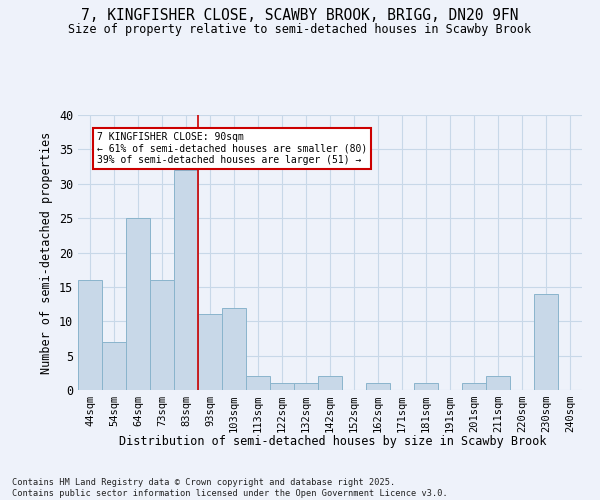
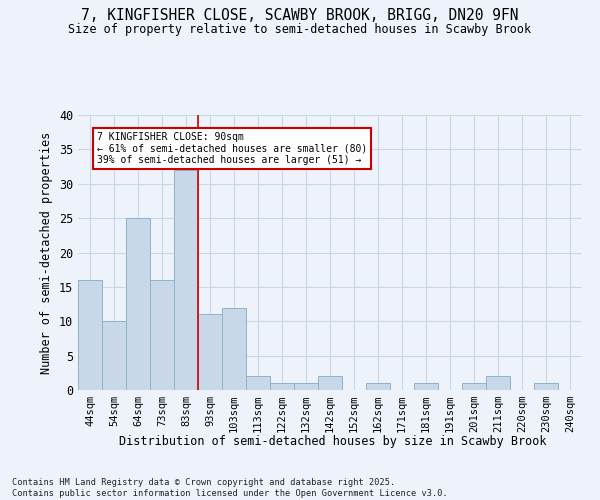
54sqm: 7 -> 10
230sqm: 14 -> 1
